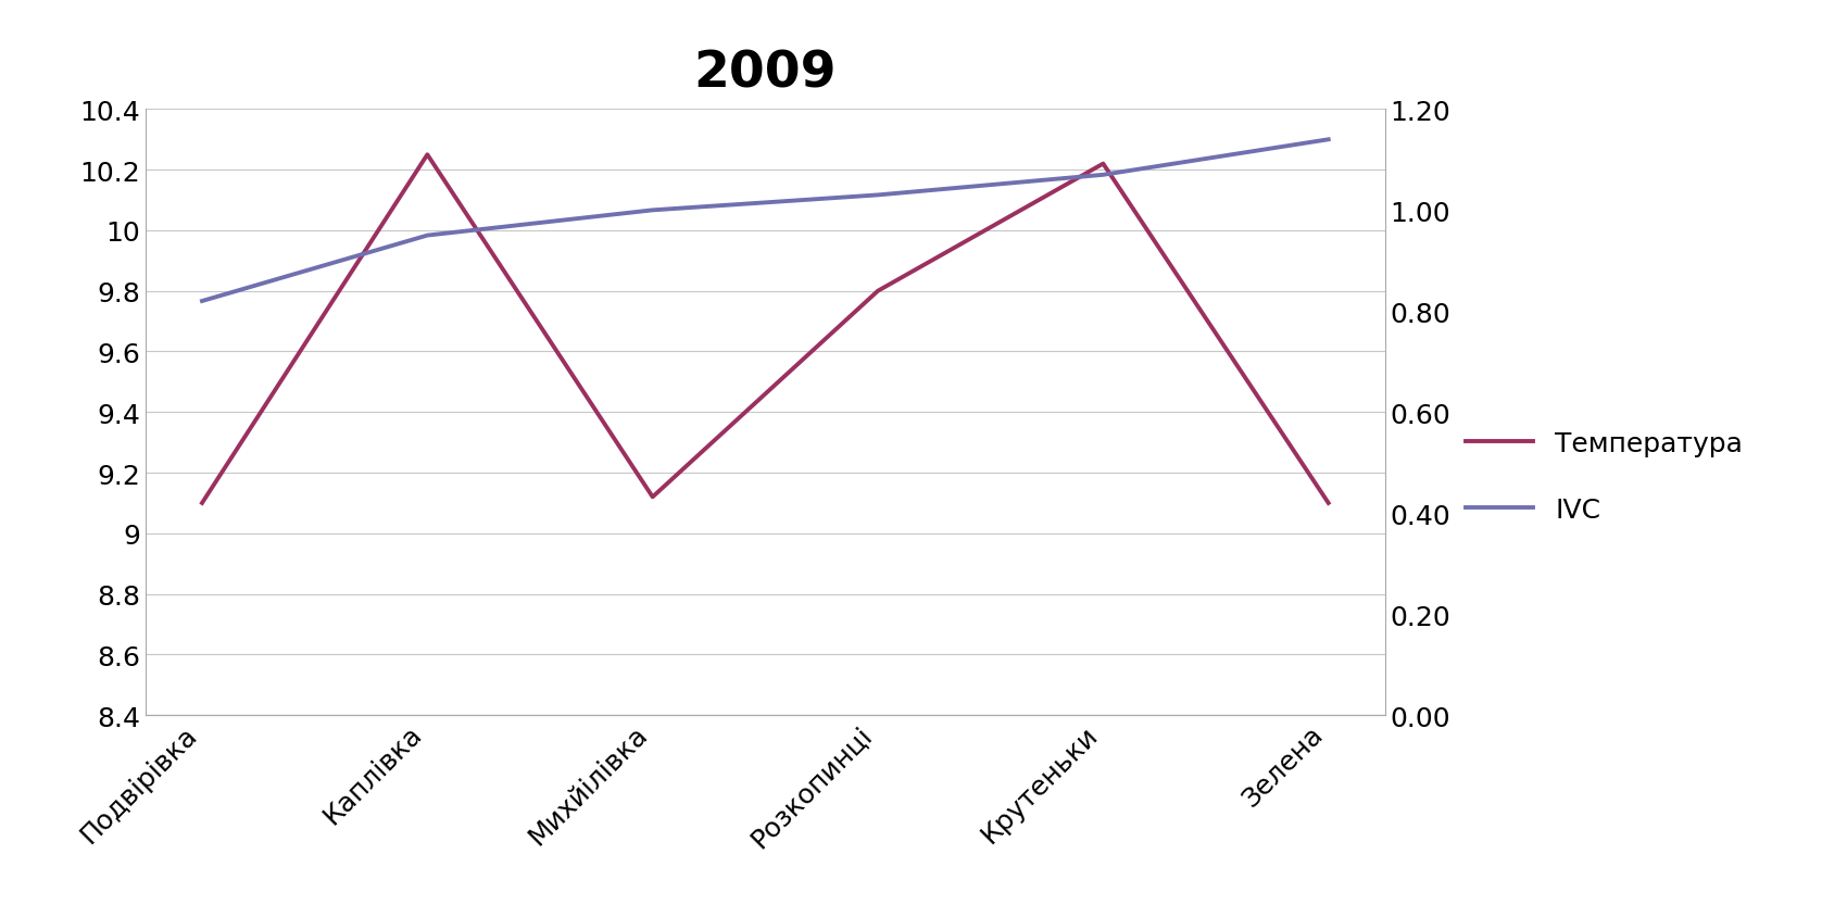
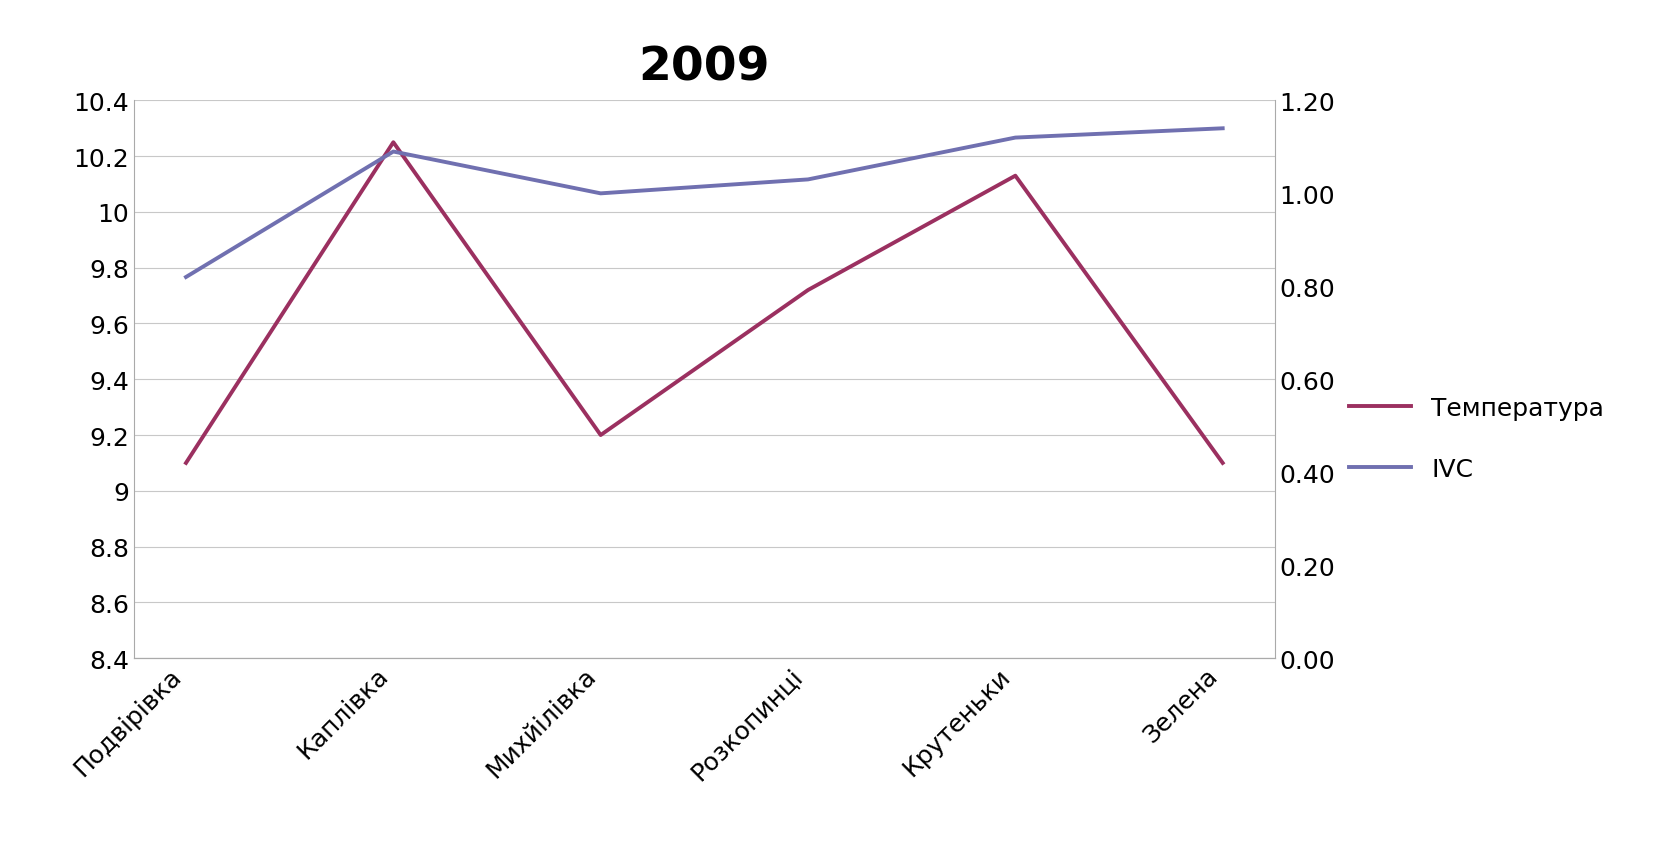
IVC/Каплівка: 0.95 -> 1.09
Температура/Михйілівка: 9.12 -> 9.20
Температура/Розкопинці: 9.80 -> 9.72
Температура/Крутеньки: 10.22 -> 10.13
IVC/Крутеньки: 1.07 -> 1.12
